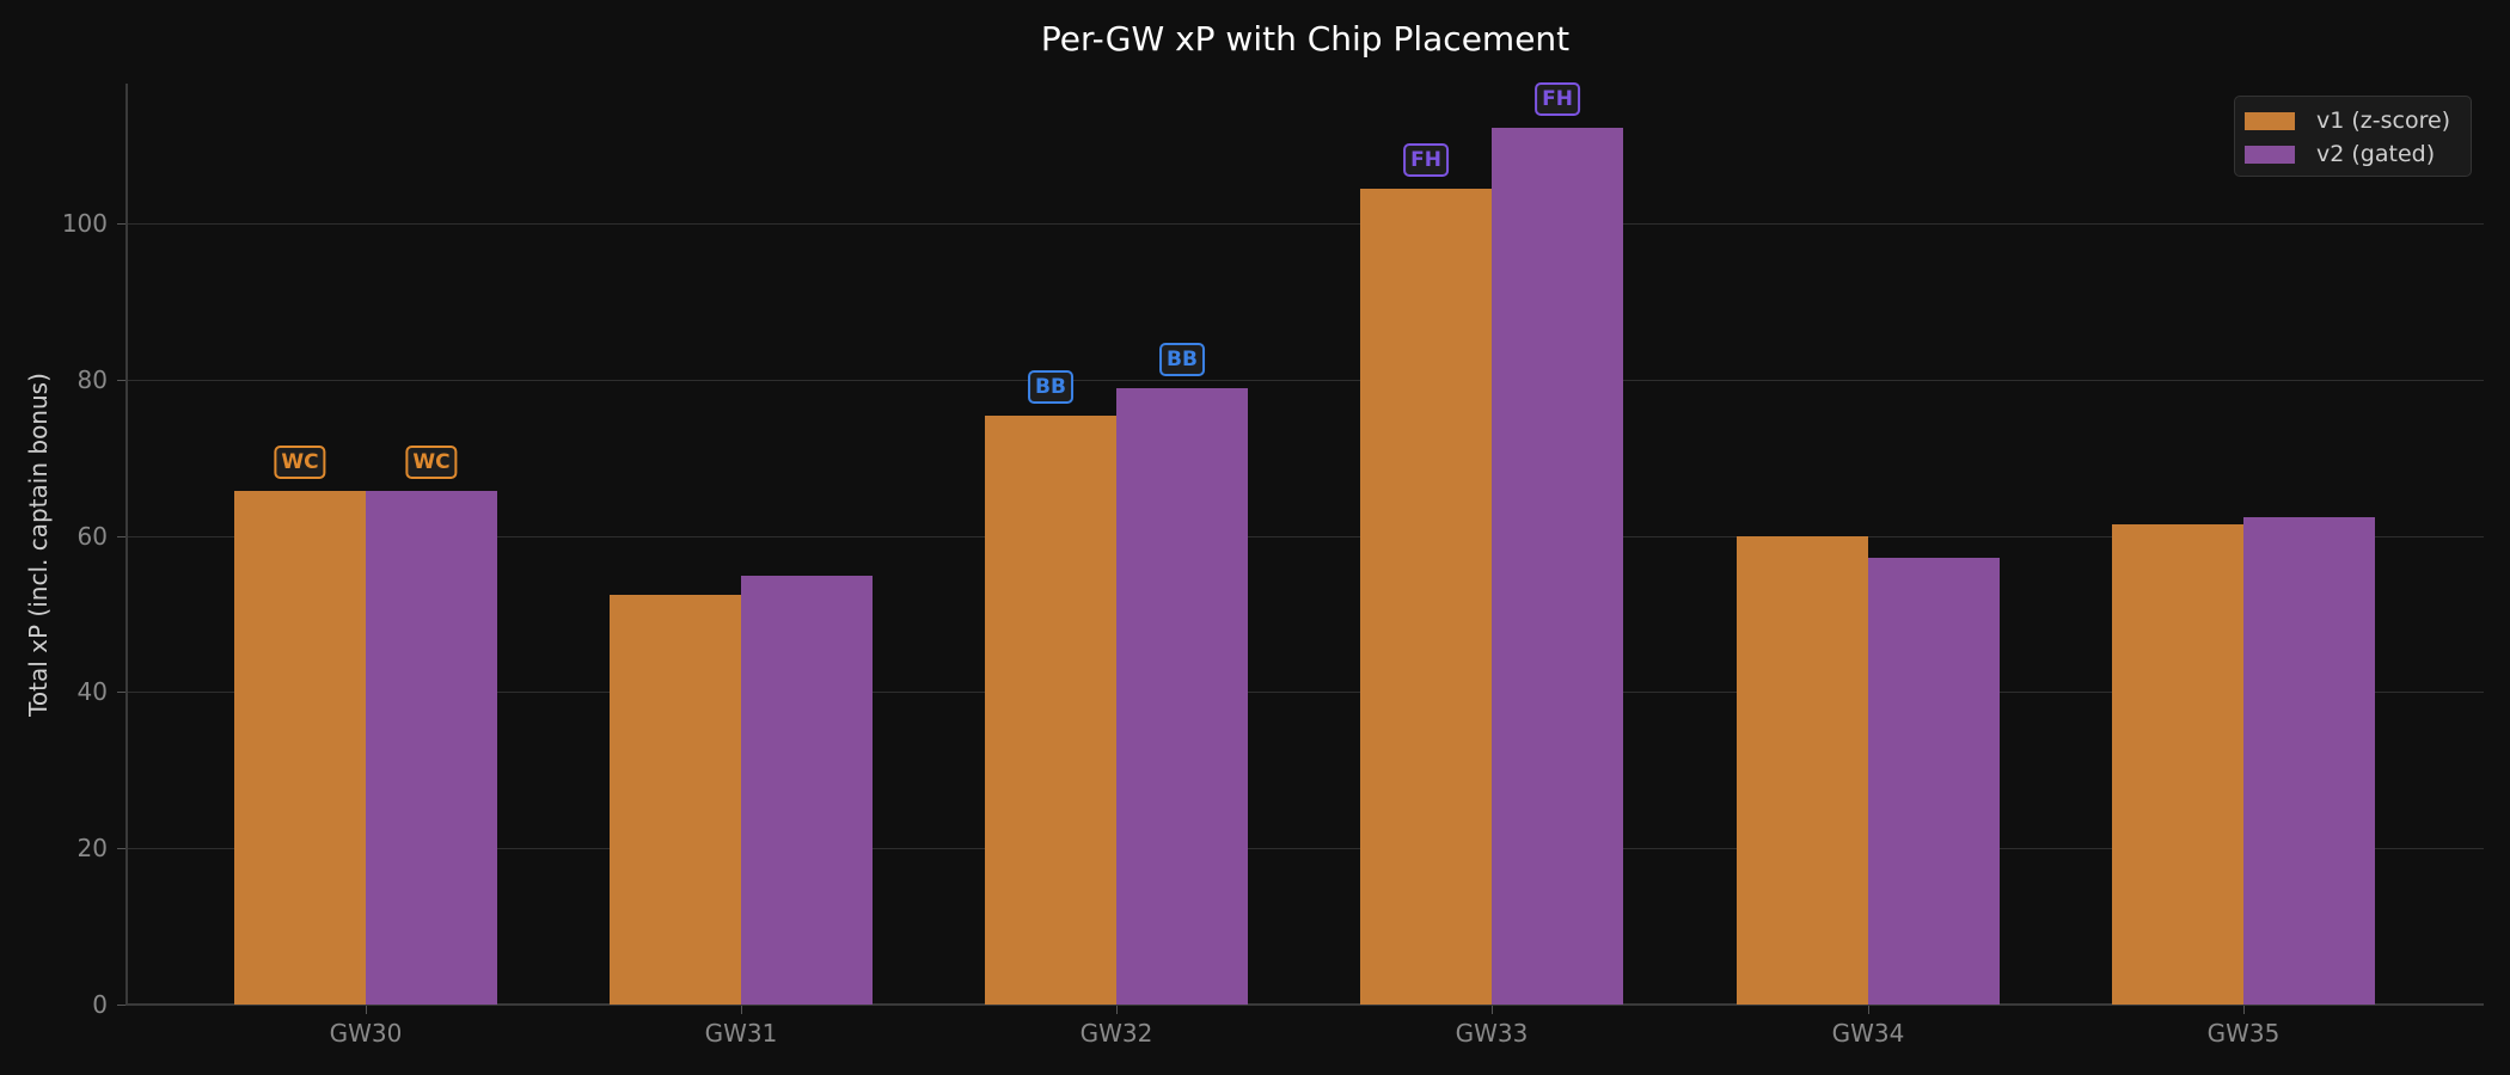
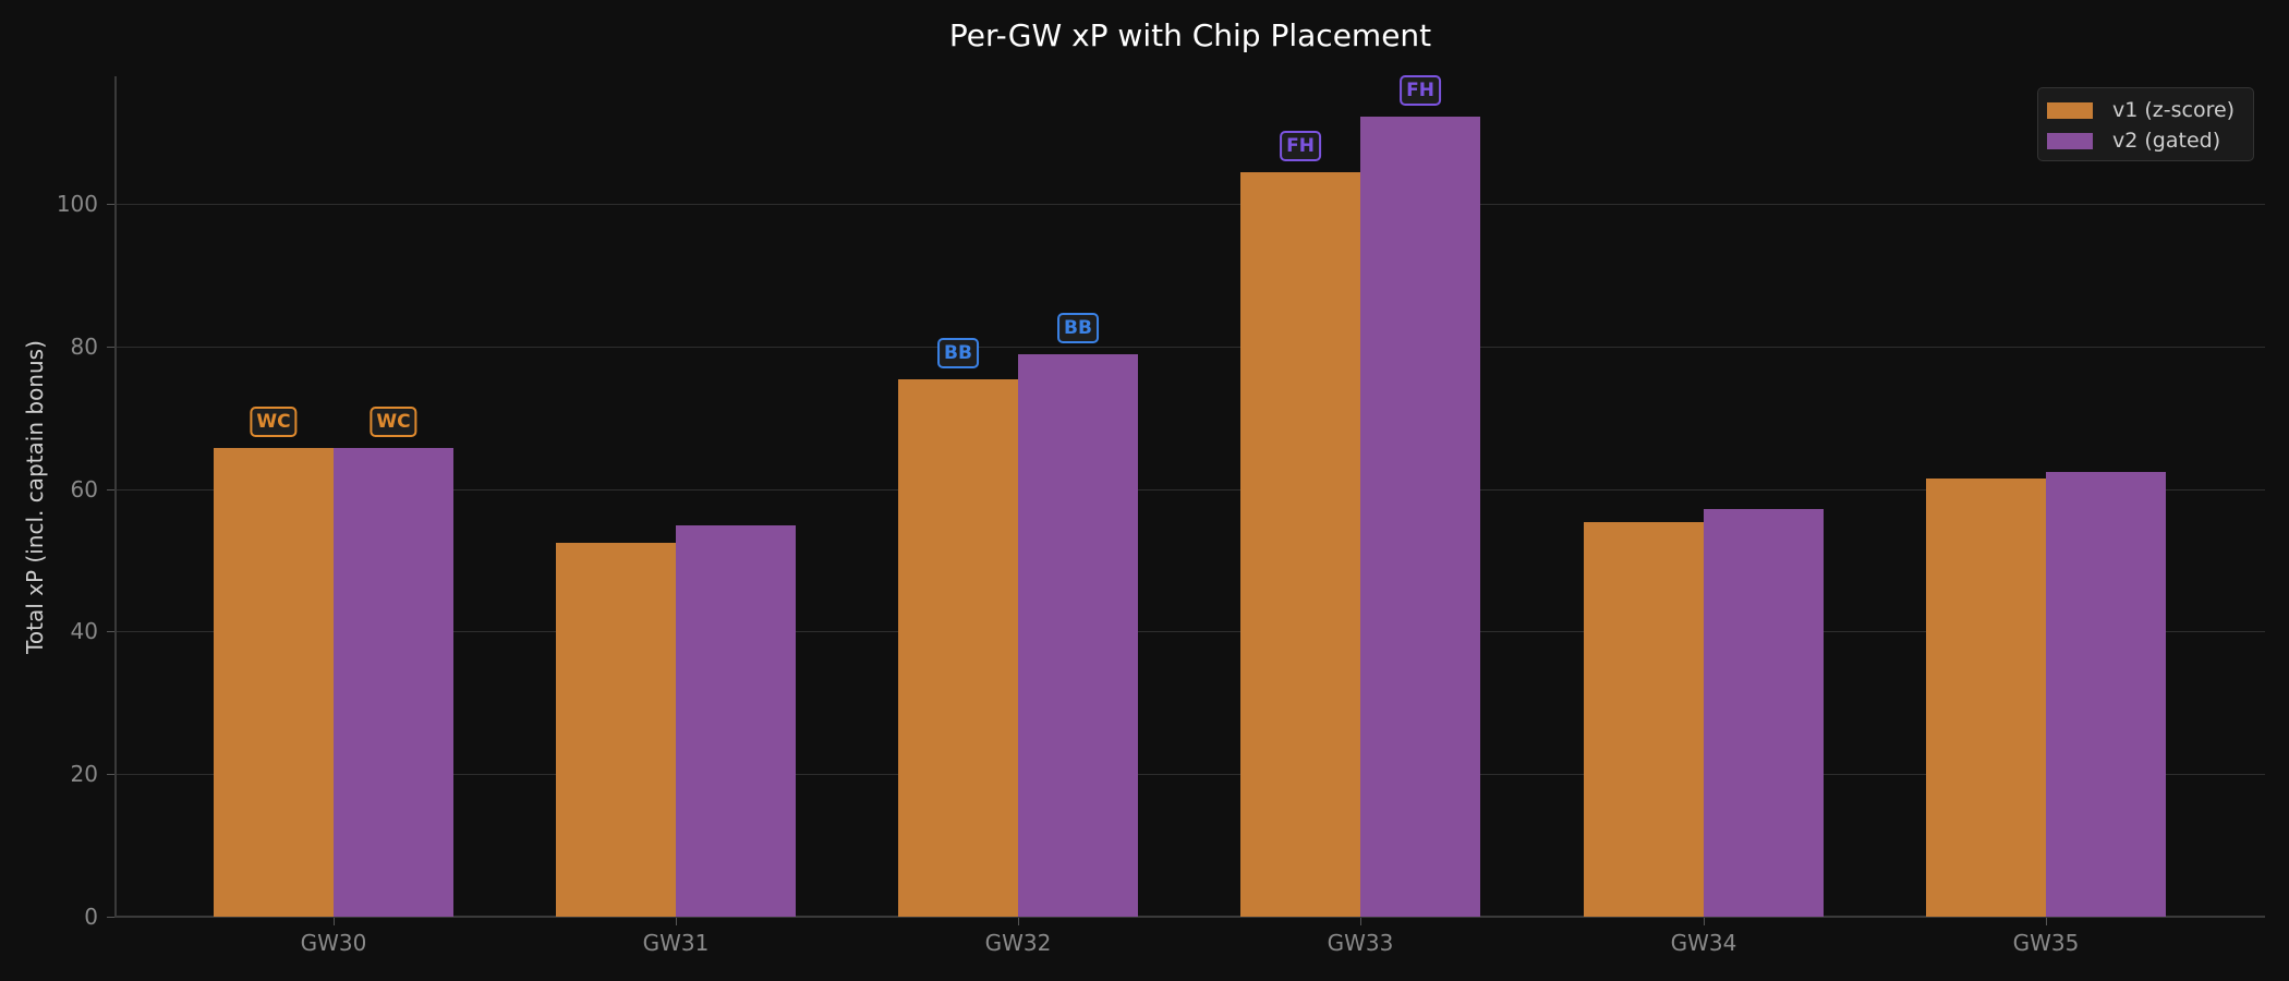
v1 (z-score)/GW34: 60 -> 55
